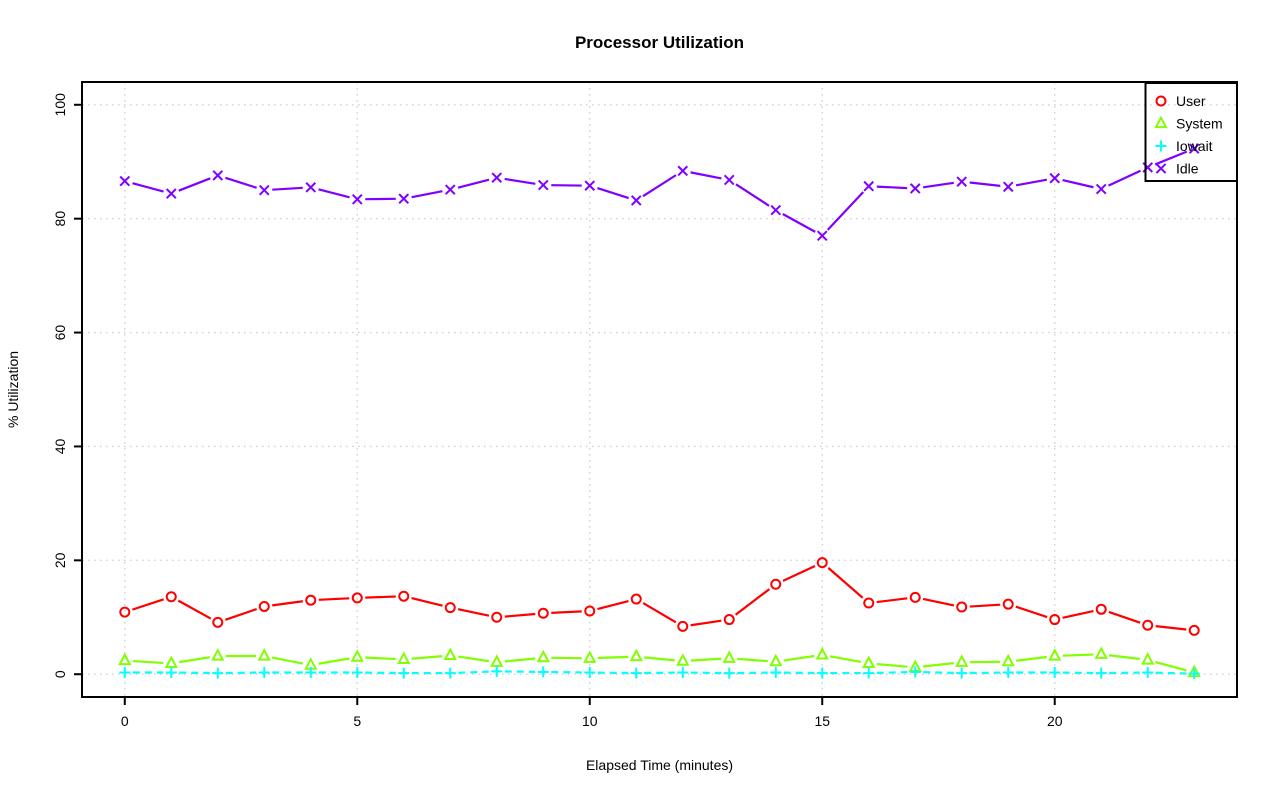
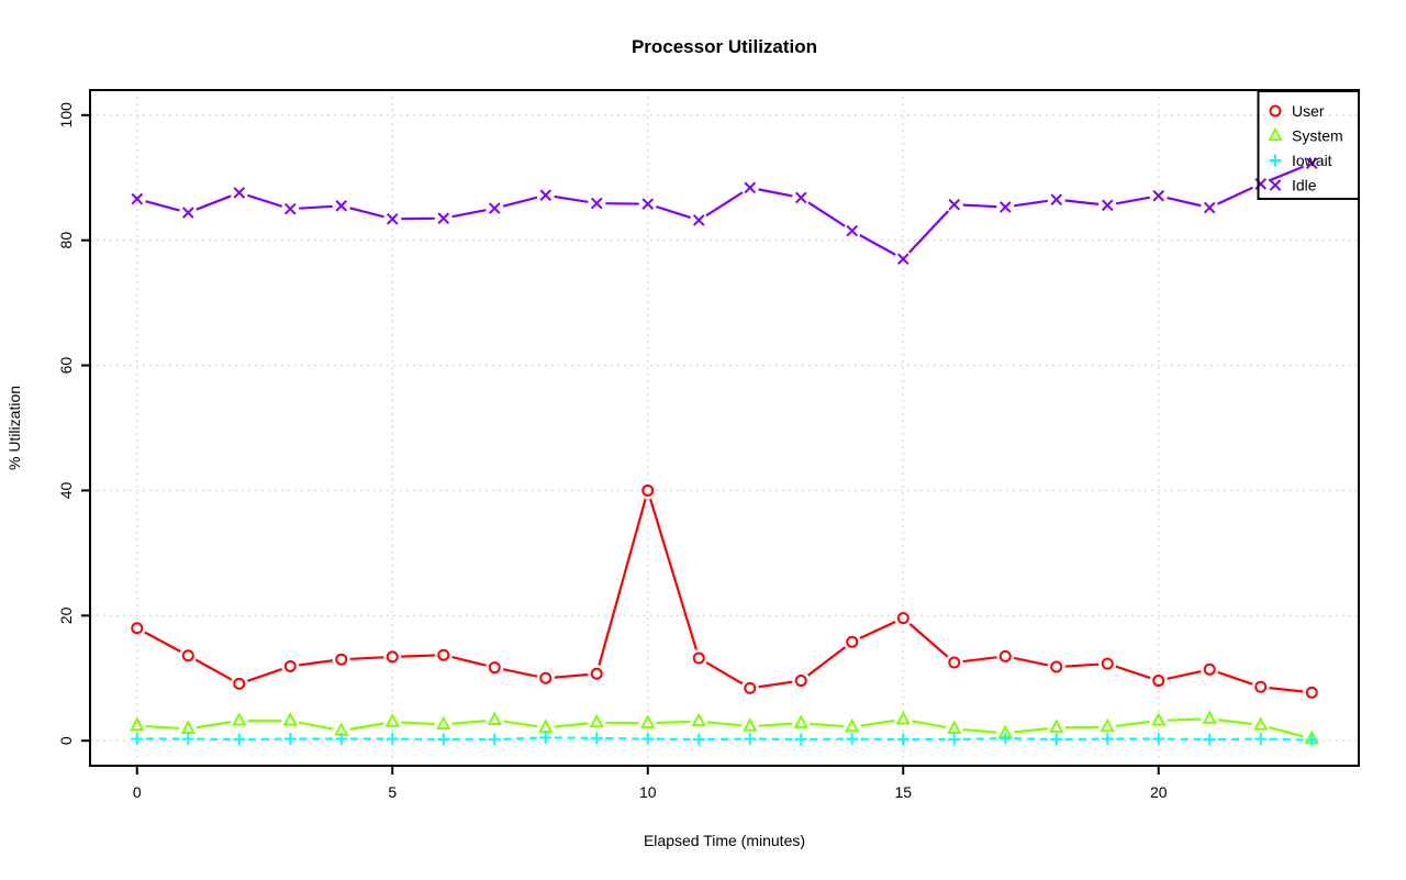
User/0: 11 -> 18
User/10: 11 -> 40
